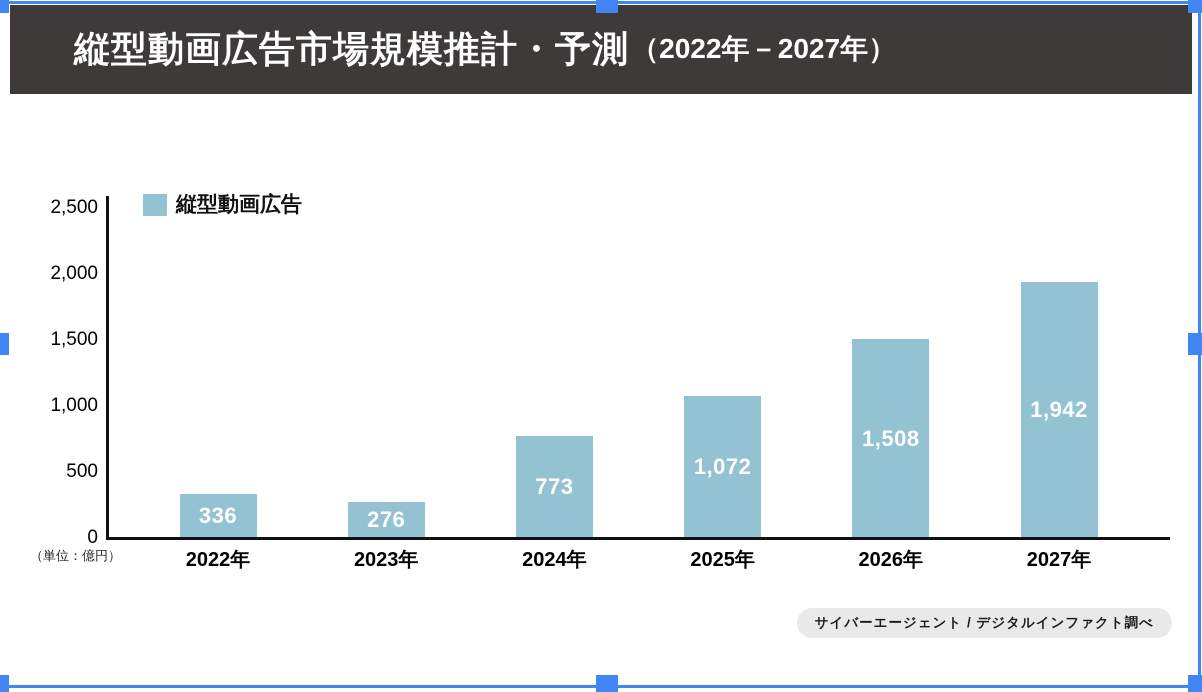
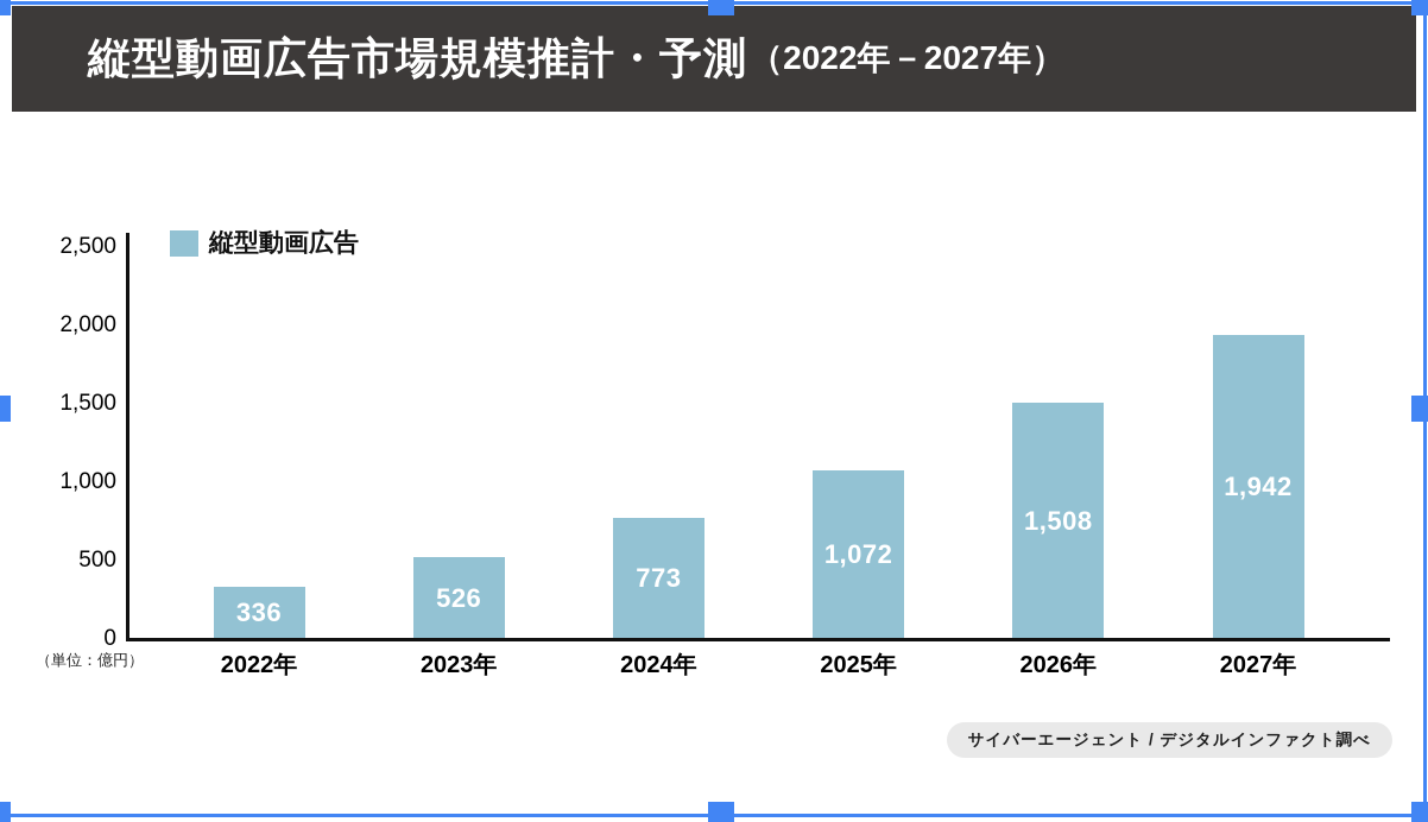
2023年: 276 -> 526
